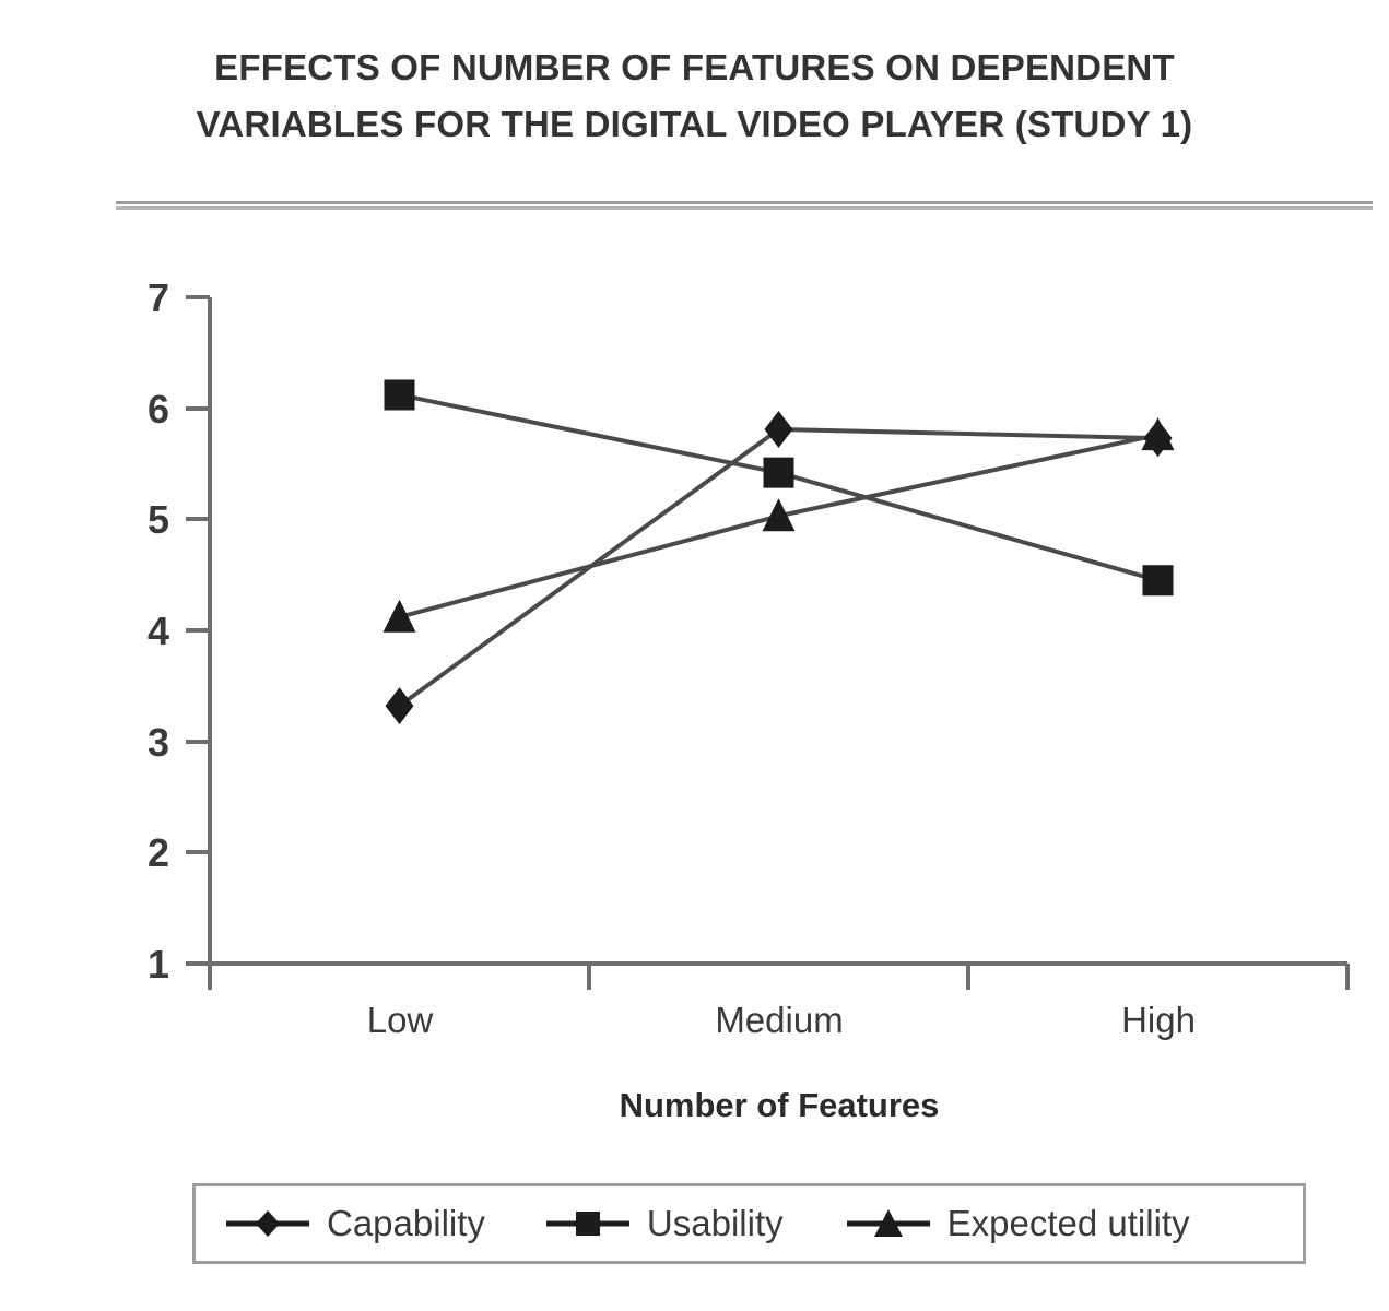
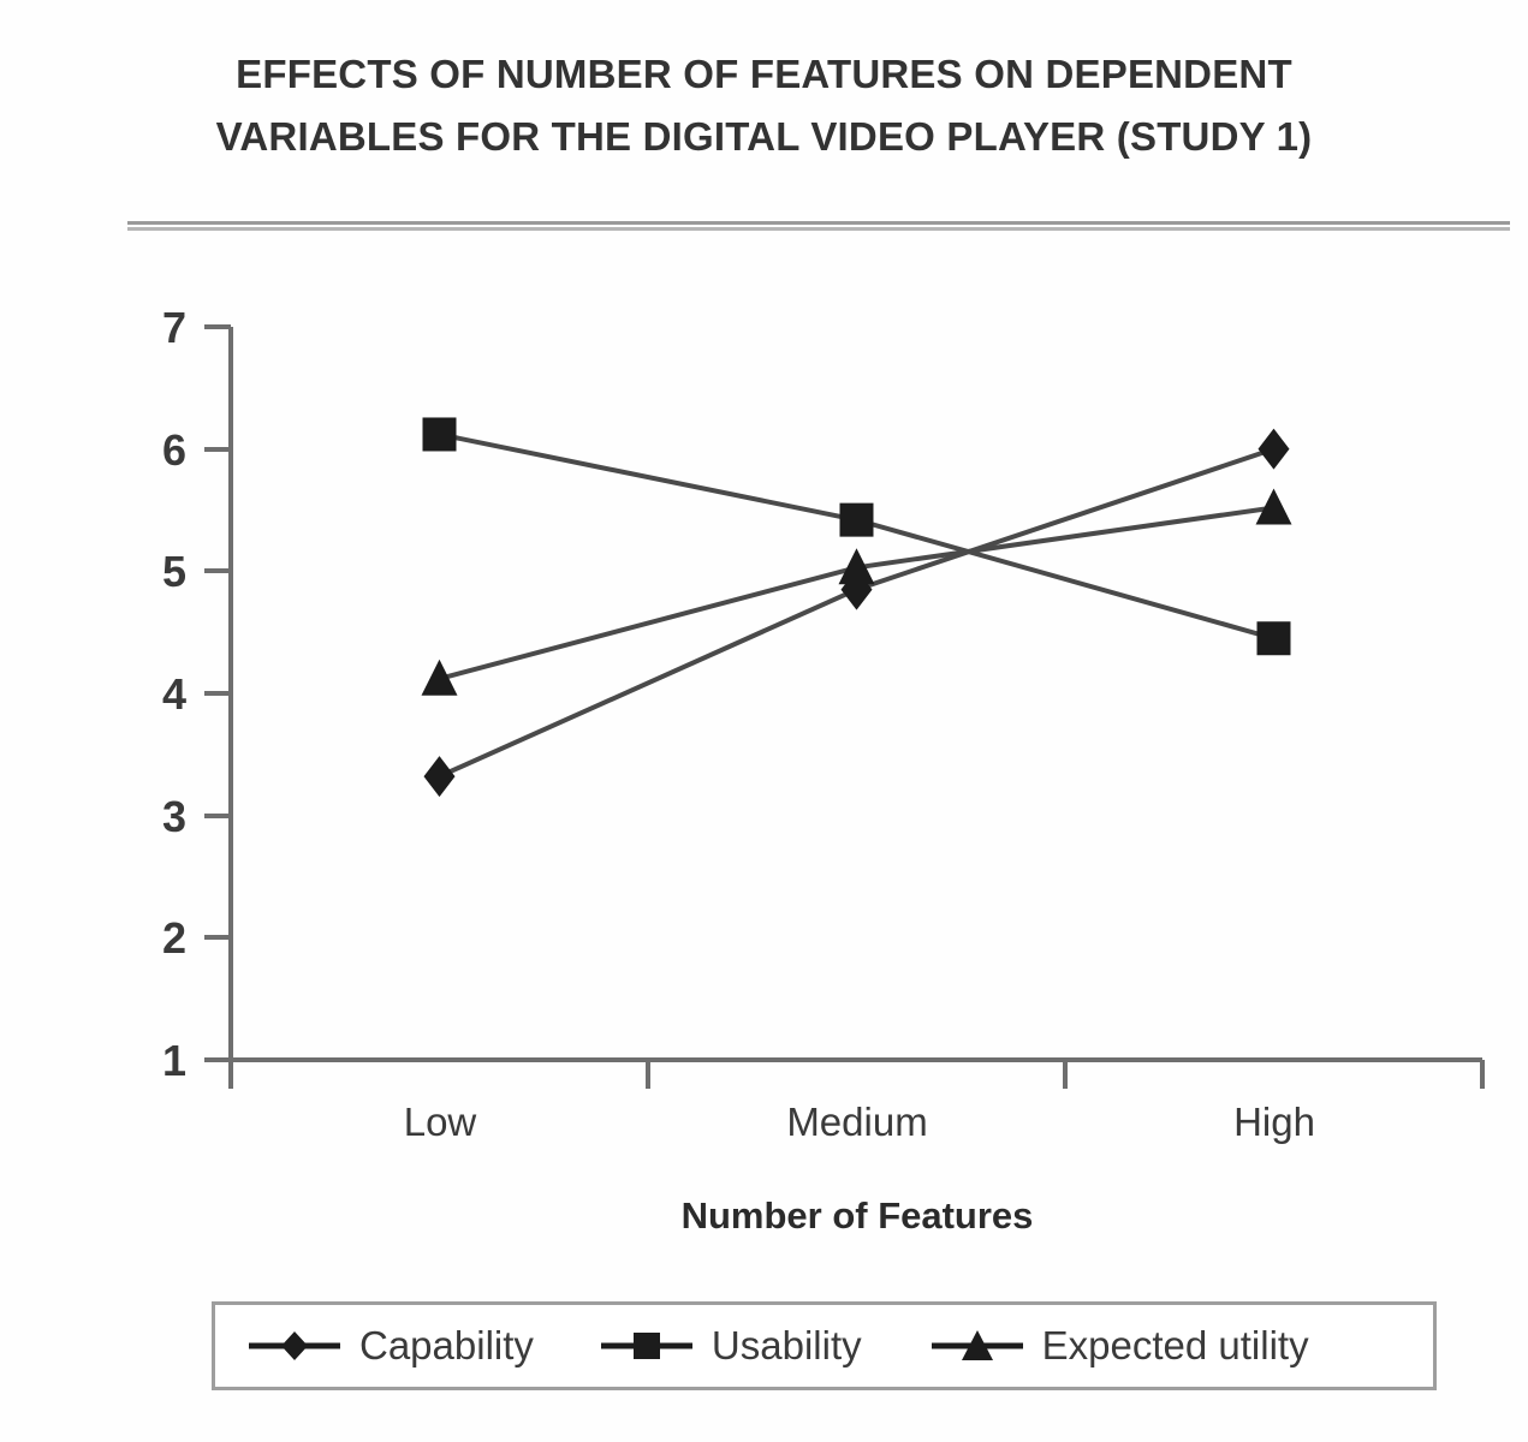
Capability/Medium: 5.81 -> 4.85
Capability/High: 5.73 -> 6.00
Expected utility/High: 5.76 -> 5.52
